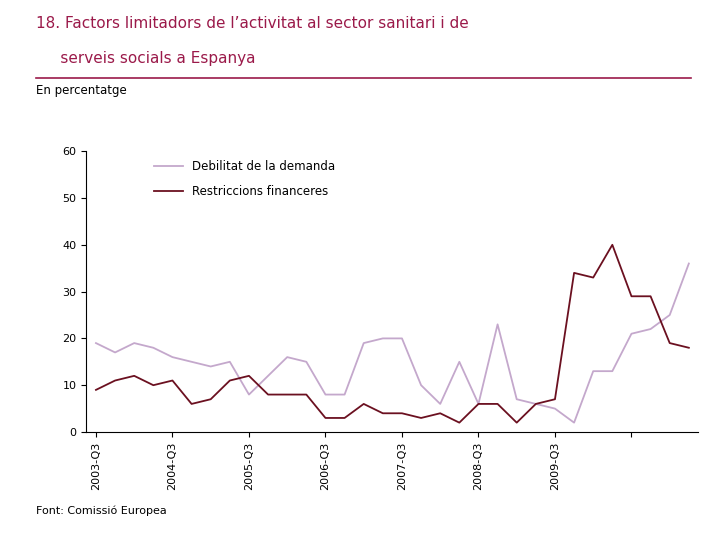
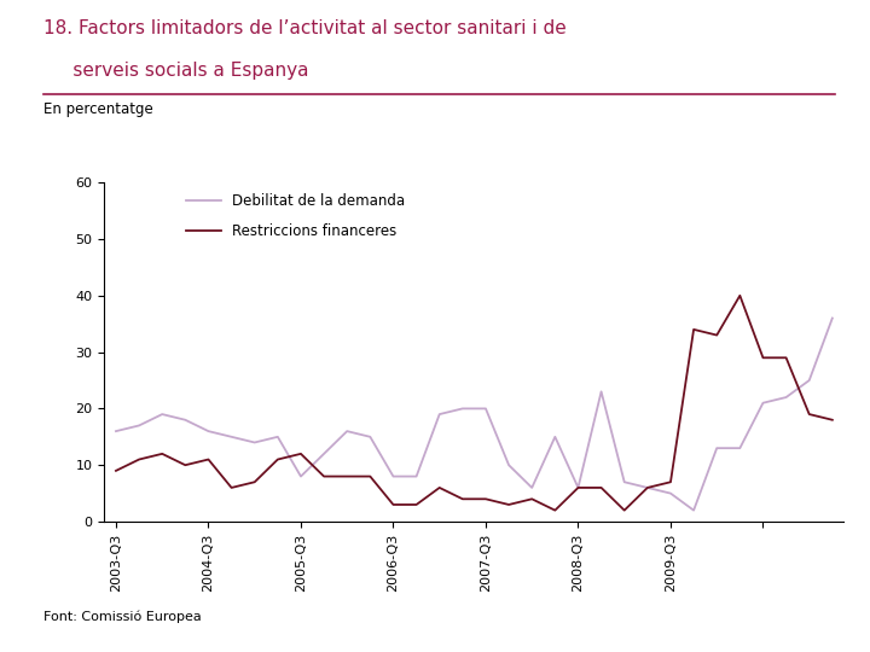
Debilitat de la demanda/2003-Q3: 19 -> 16
